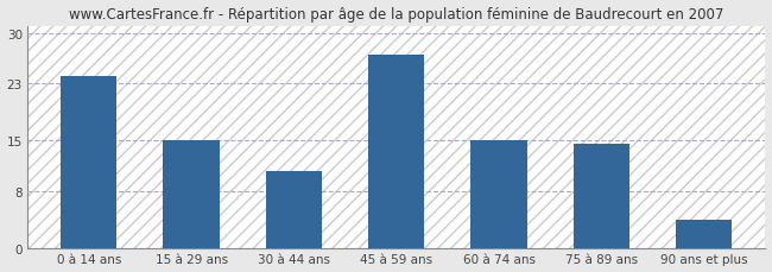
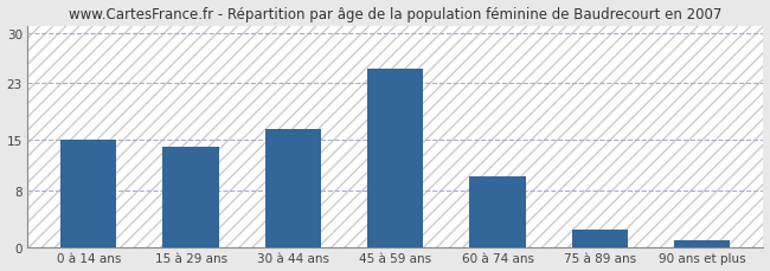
0 à 14 ans: 24.0 -> 15.0
15 à 29 ans: 15.0 -> 14.0
30 à 44 ans: 10.8 -> 16.5
45 à 59 ans: 27.0 -> 25.0
60 à 74 ans: 15.0 -> 10.0
75 à 89 ans: 14.6 -> 2.5
90 ans et plus: 4.0 -> 1.0
